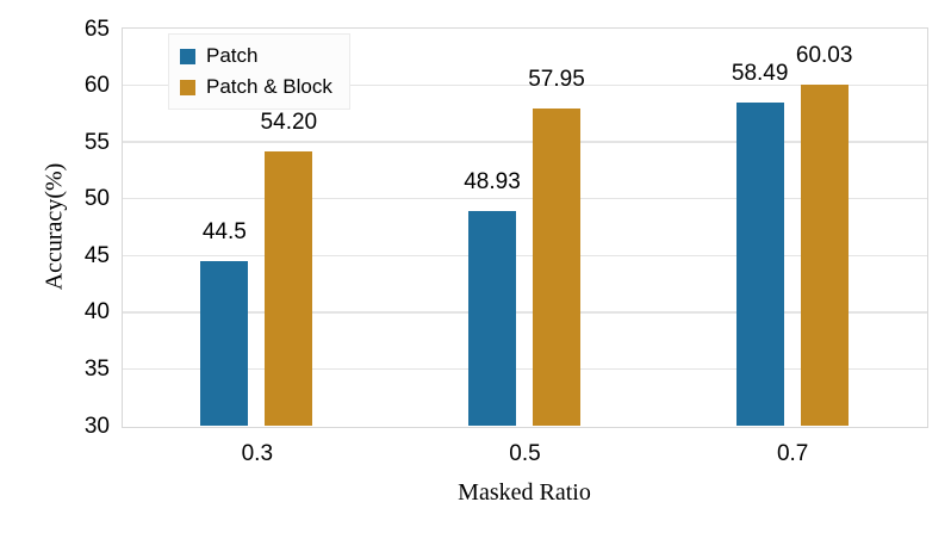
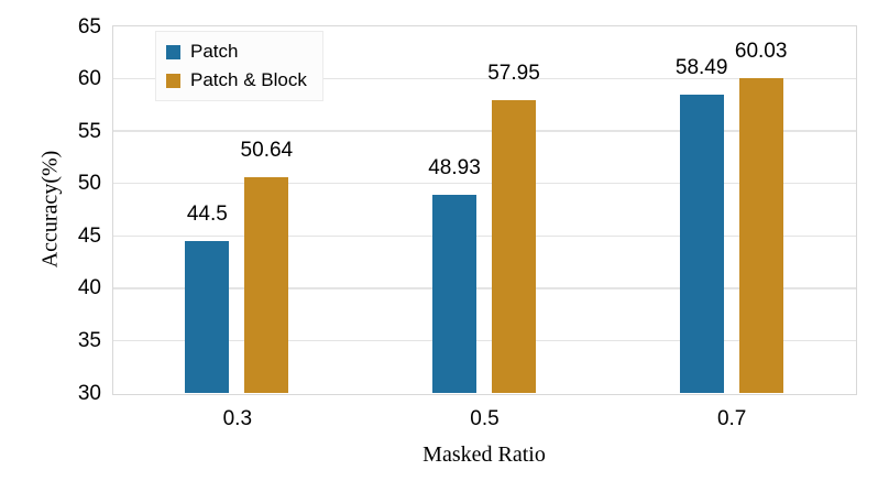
Patch & Block/0.3: 54.20 -> 50.64
